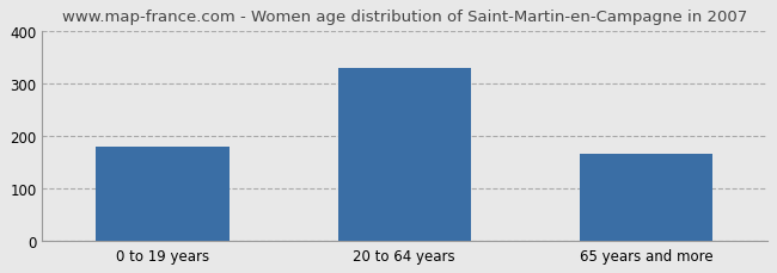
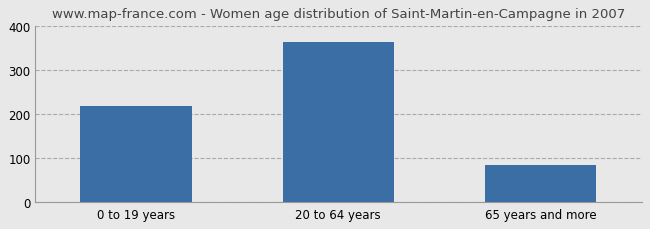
0 to 19 years: 180 -> 219
20 to 64 years: 330 -> 363
65 years and more: 165 -> 83
